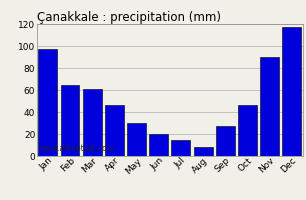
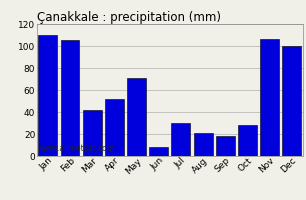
Jan: 97 -> 110
Feb: 65 -> 105
Mar: 61 -> 42
Apr: 46 -> 52
May: 30 -> 71
Jun: 20 -> 8
Jul: 15 -> 30
Aug: 8 -> 21
Sep: 27 -> 18
Oct: 46 -> 28
Nov: 90 -> 106
Dec: 117 -> 100
